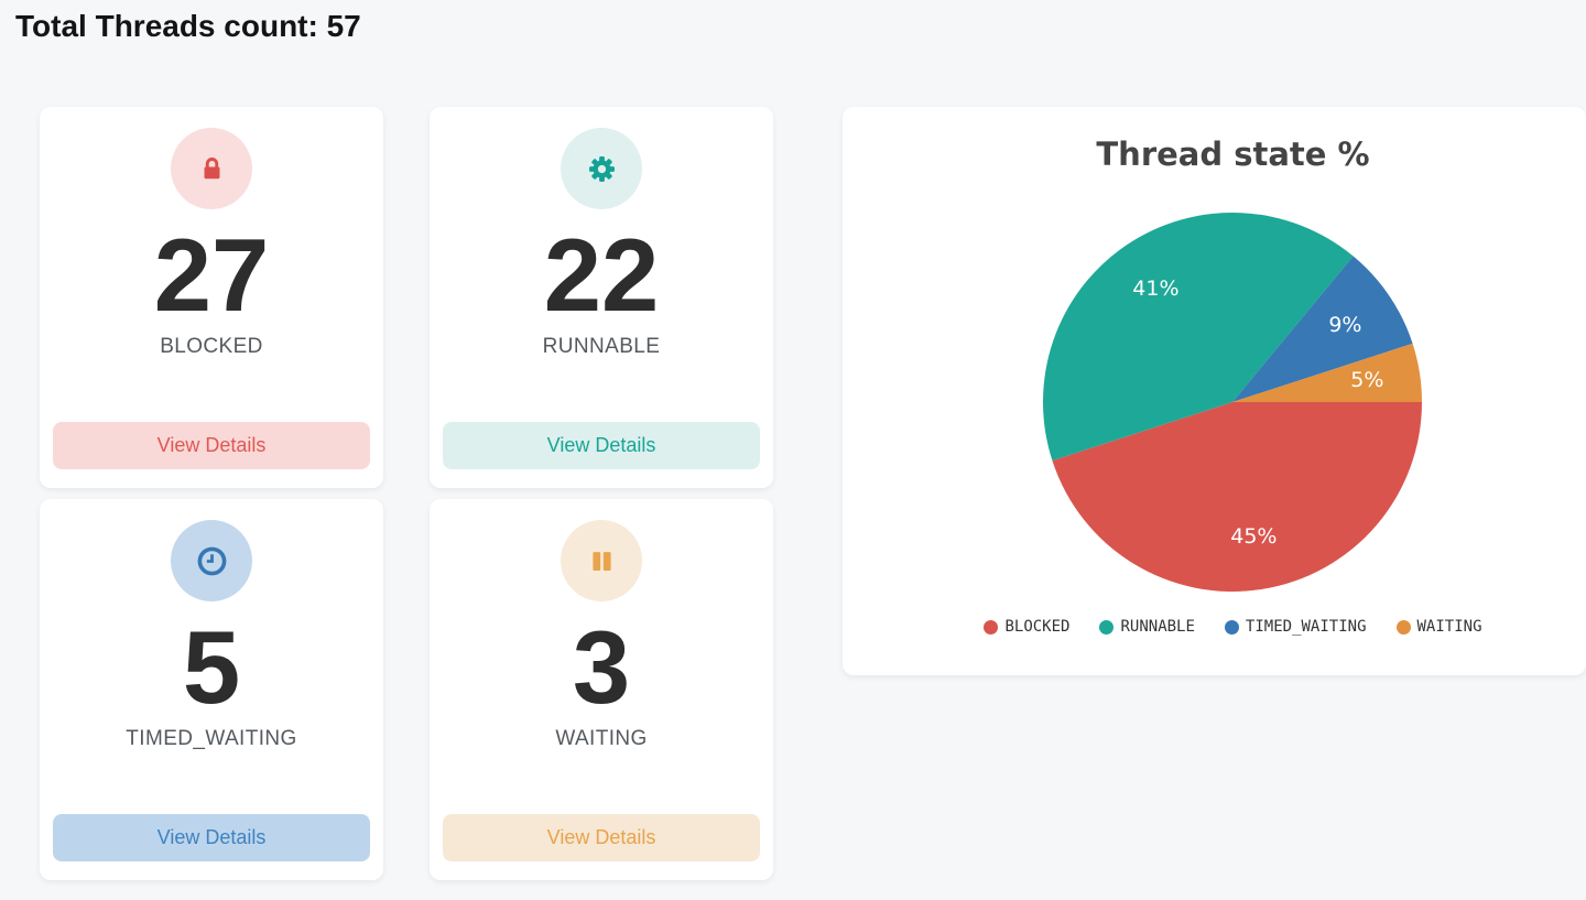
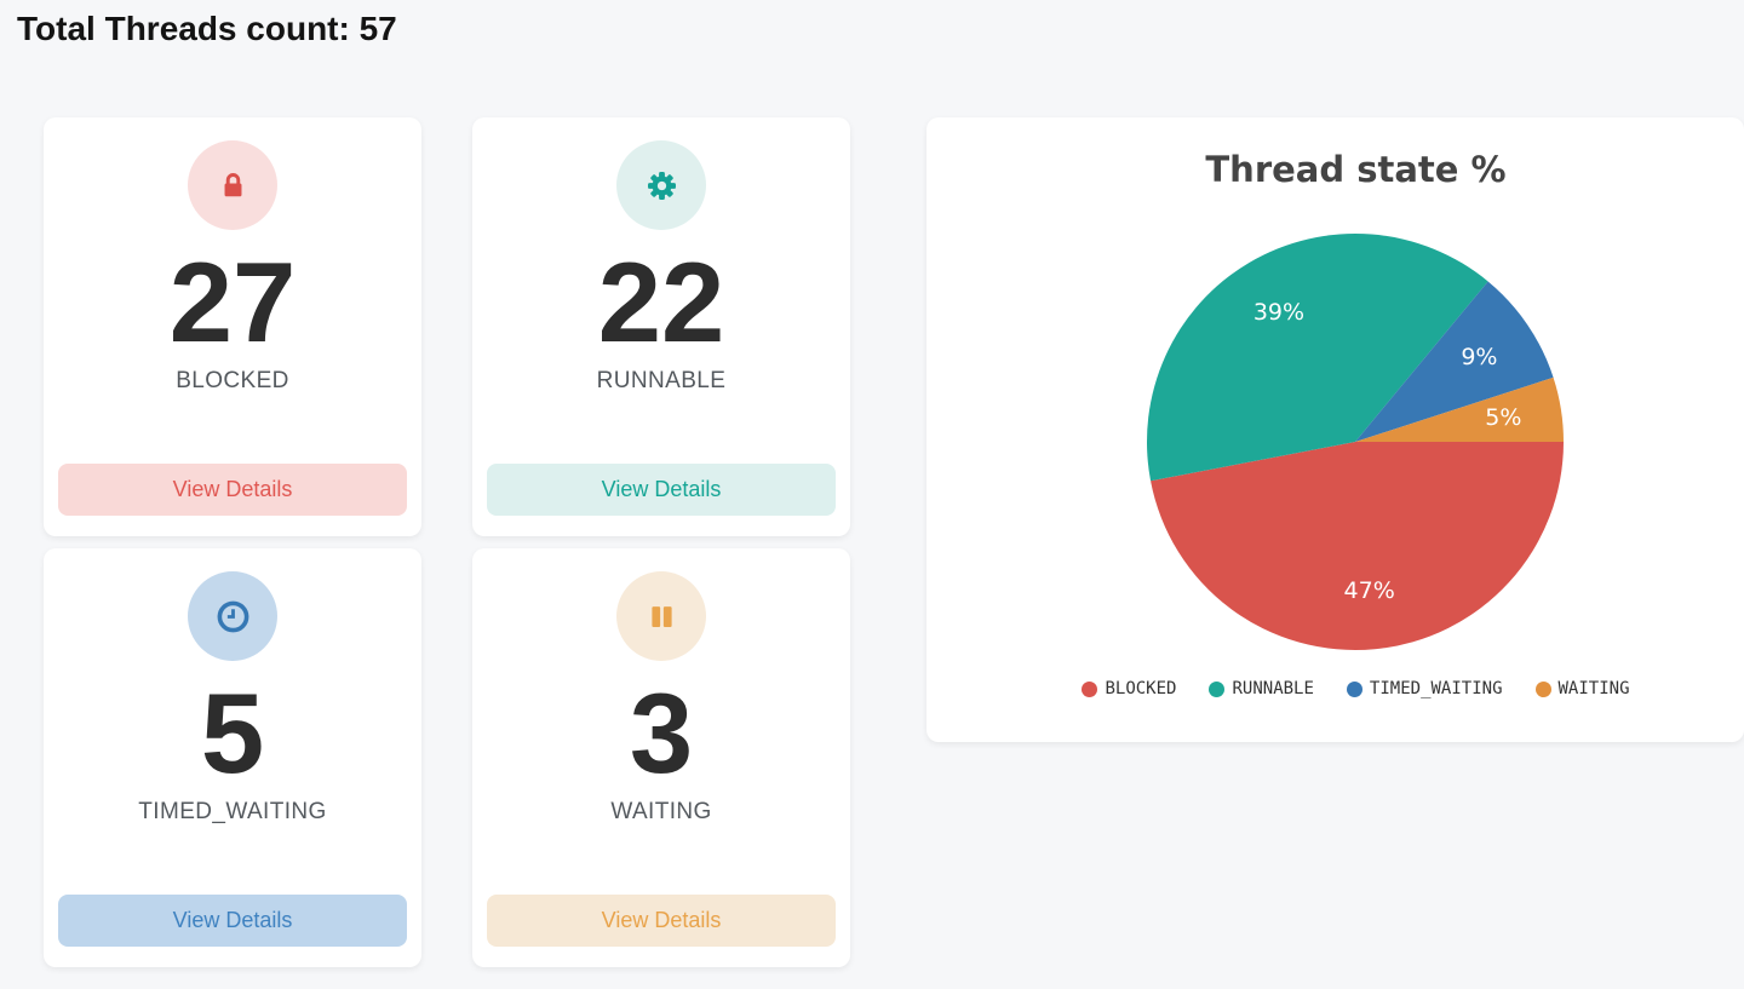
BLOCKED: 45% -> 47%
RUNNABLE: 41% -> 39%
